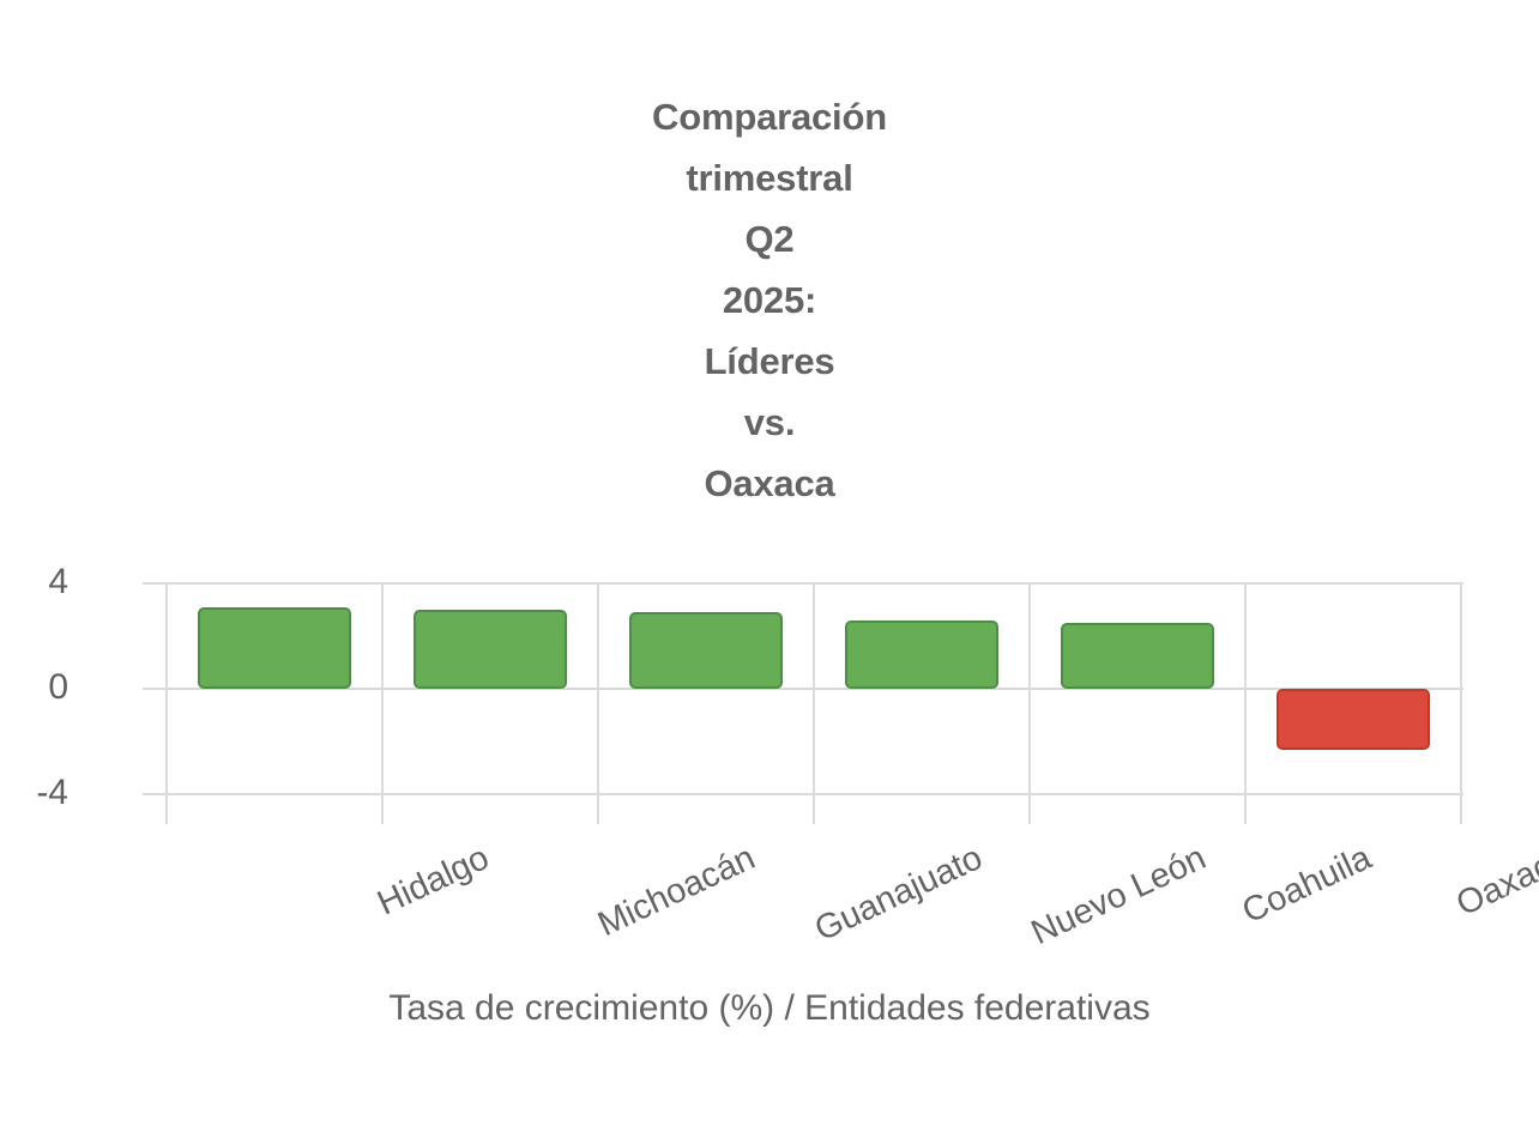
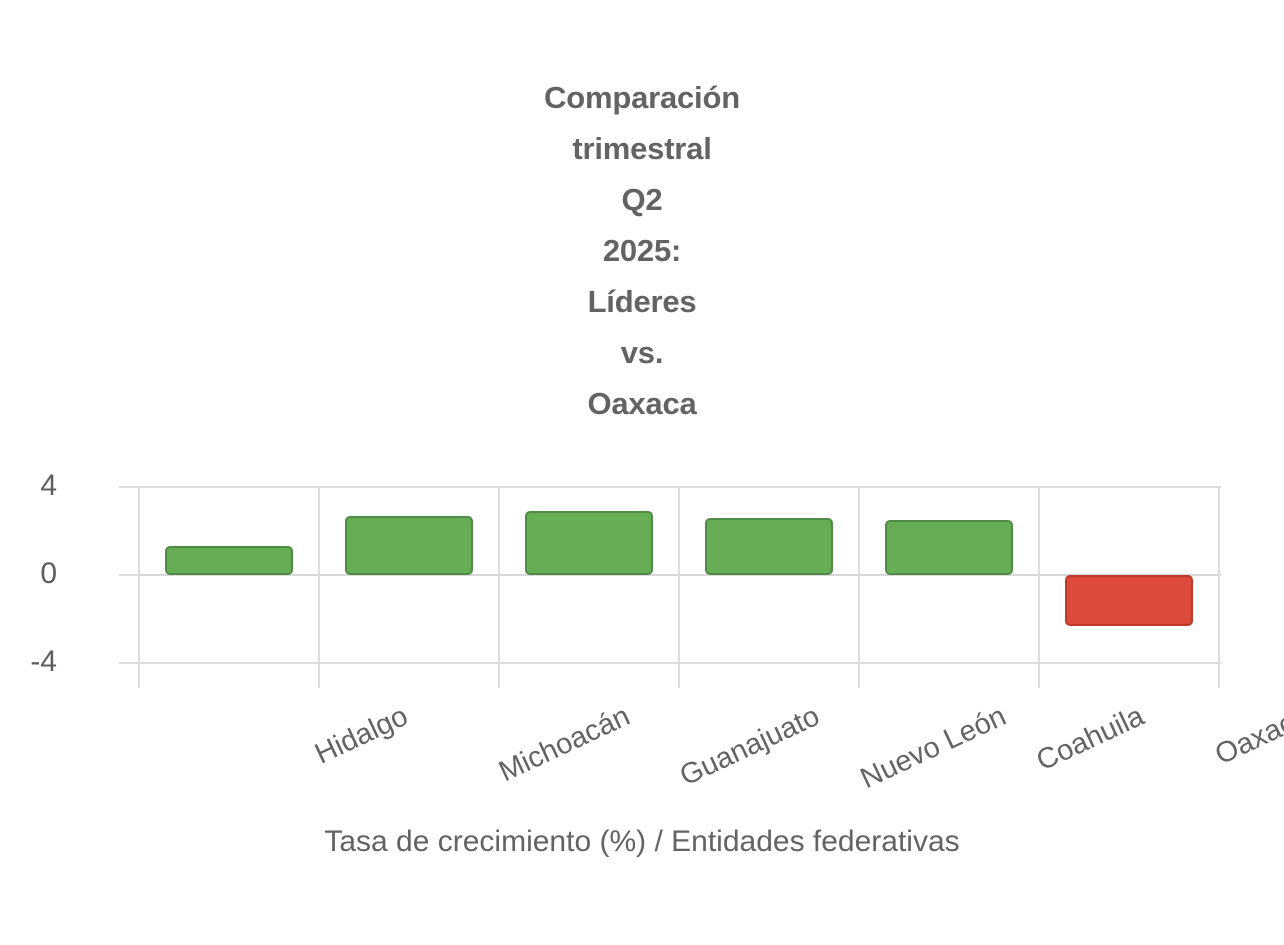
Hidalgo: 3.1 -> 1.3
Michoacán: 3.0 -> 2.7
